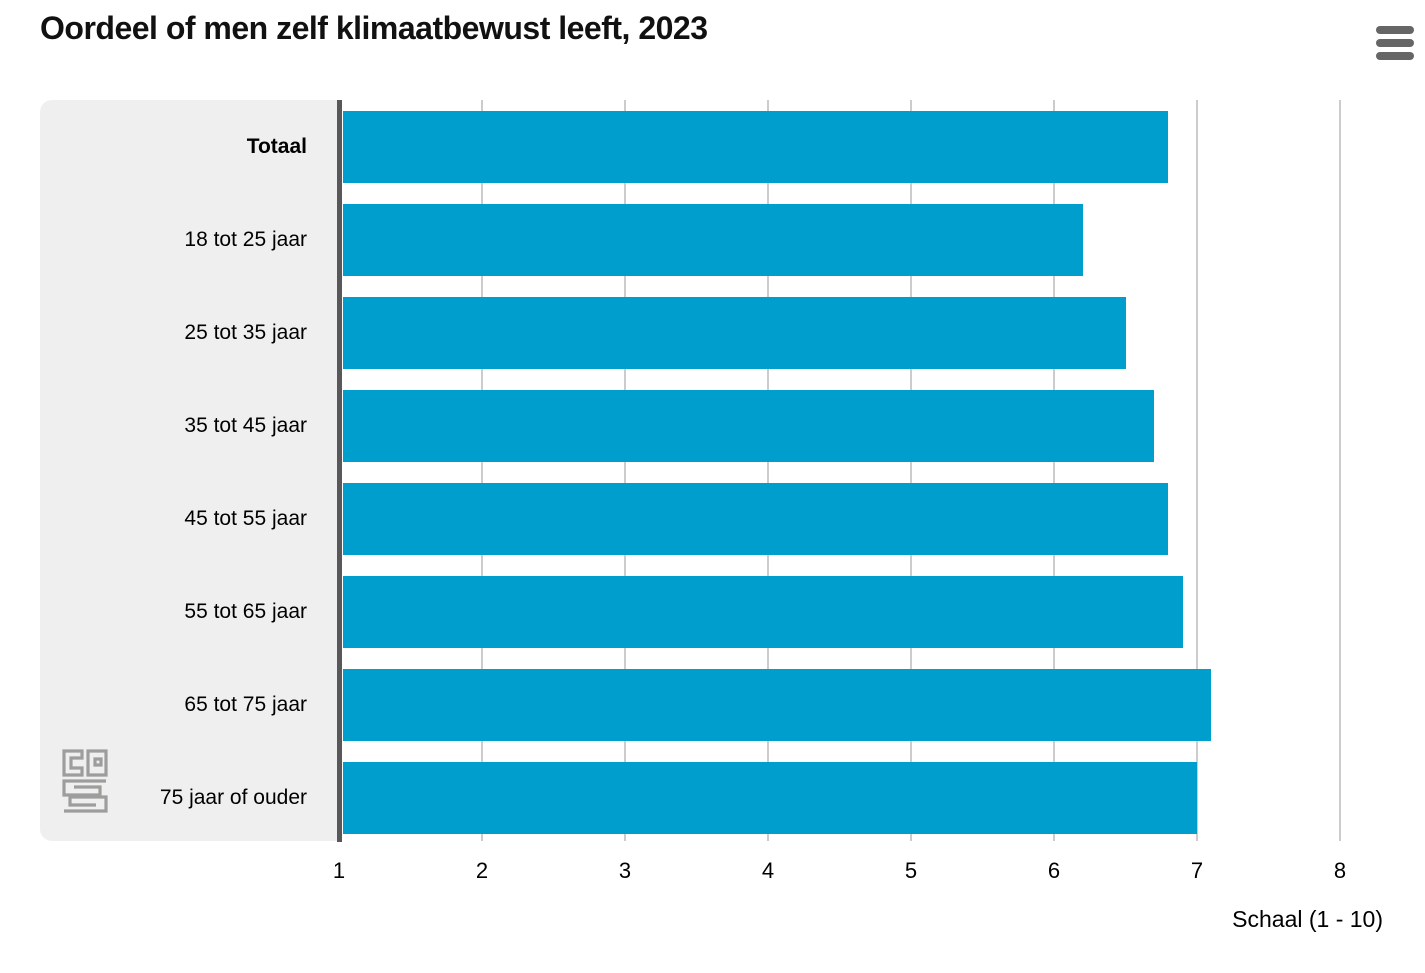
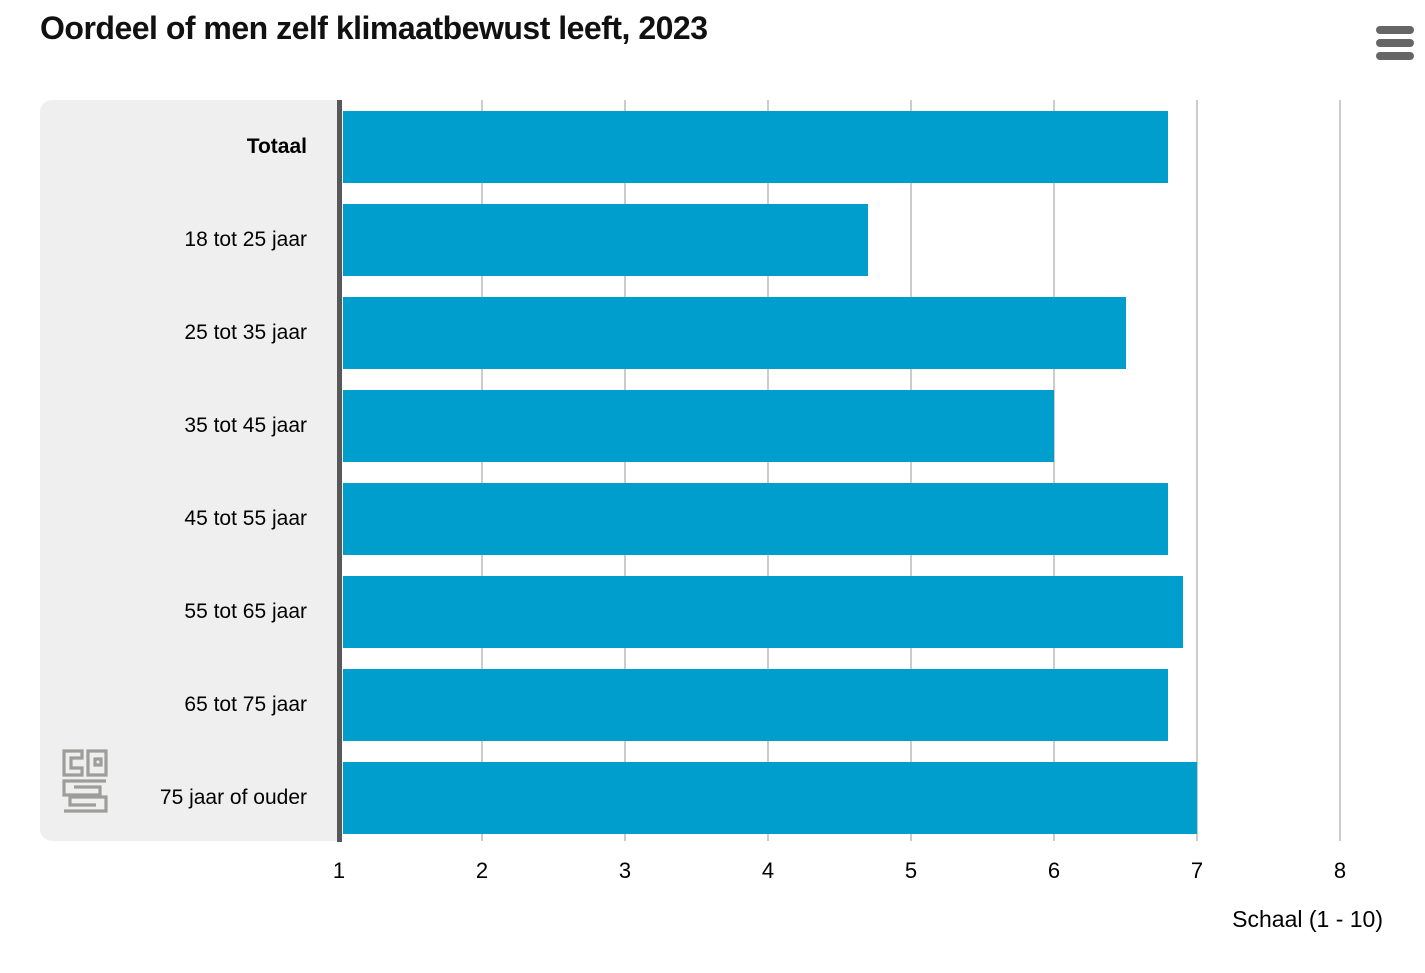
18 tot 25 jaar: 6.2 -> 4.7
35 tot 45 jaar: 6.7 -> 6.0
65 tot 75 jaar: 7.1 -> 6.8
